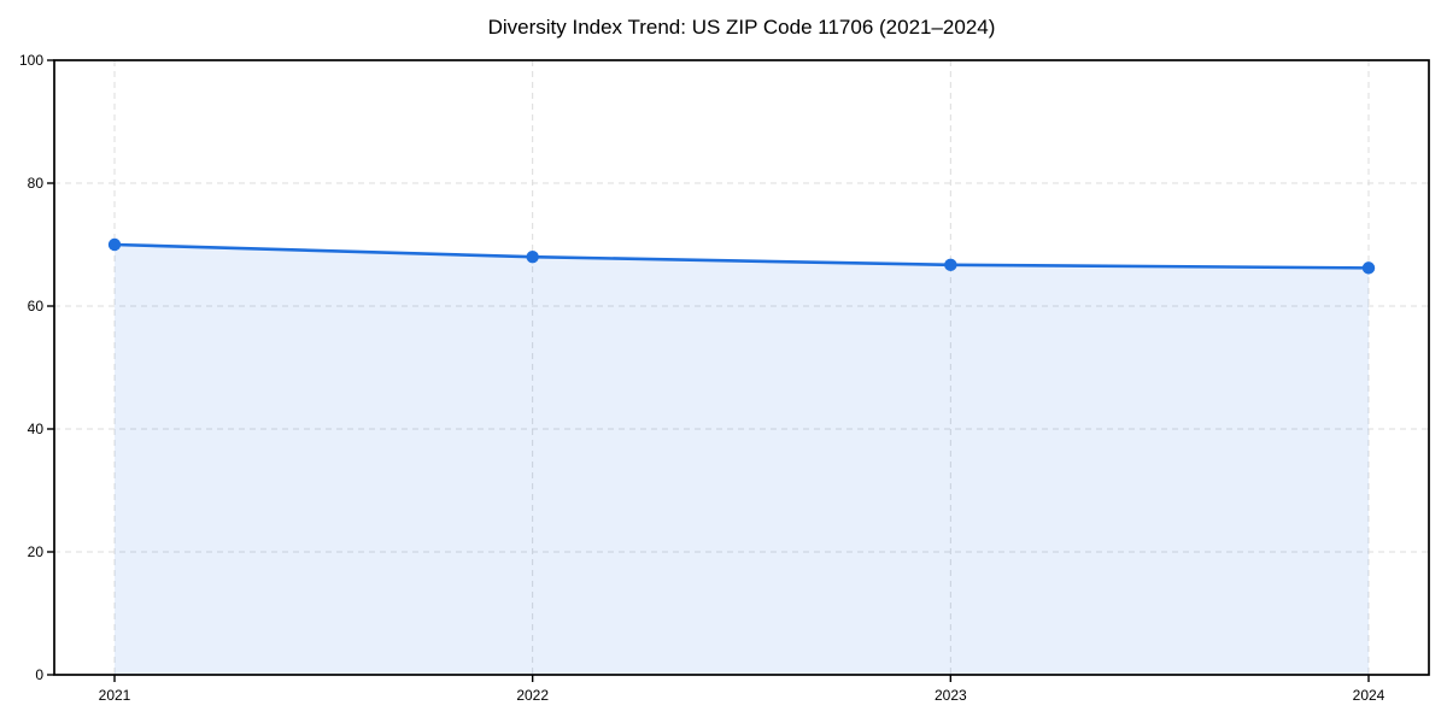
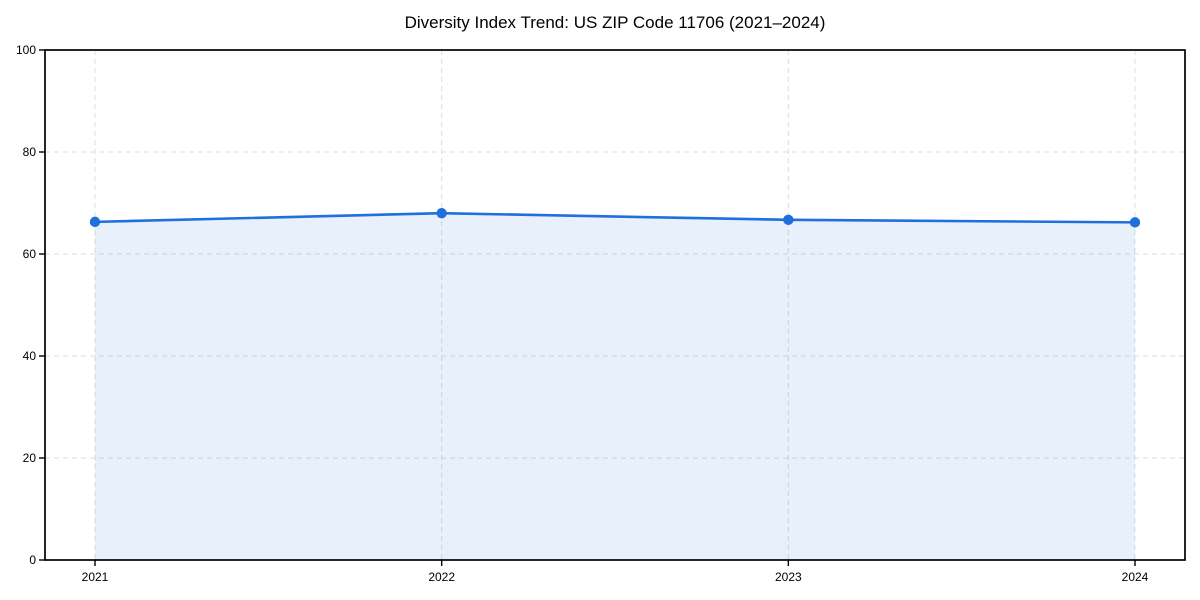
2021: 70 -> 66
